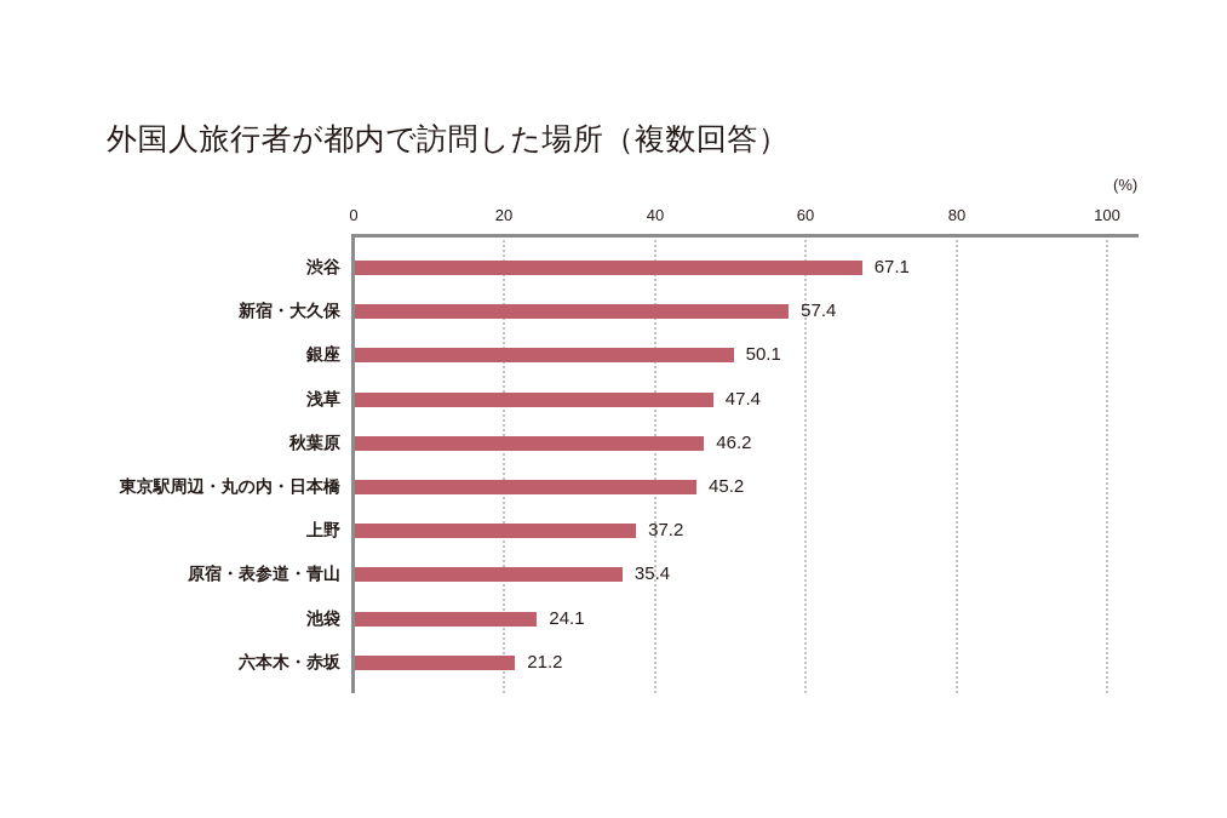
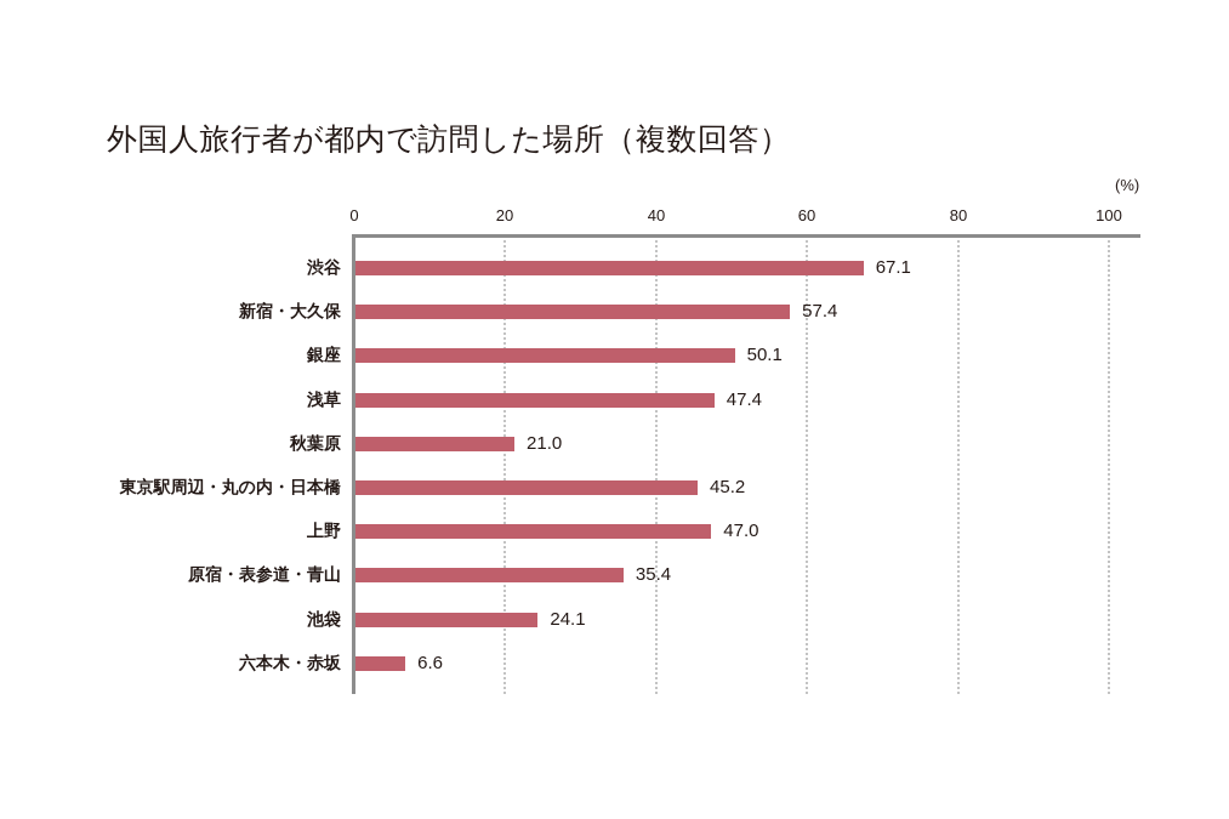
秋葉原: 46.2 -> 21.0
上野: 37.2 -> 47.0
六本木・赤坂: 21.2 -> 6.6
